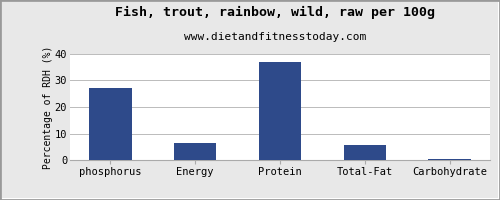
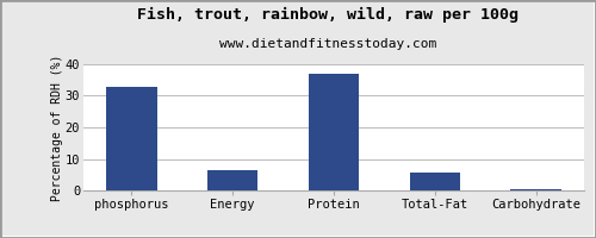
phosphorus: 27.0 -> 33.0
